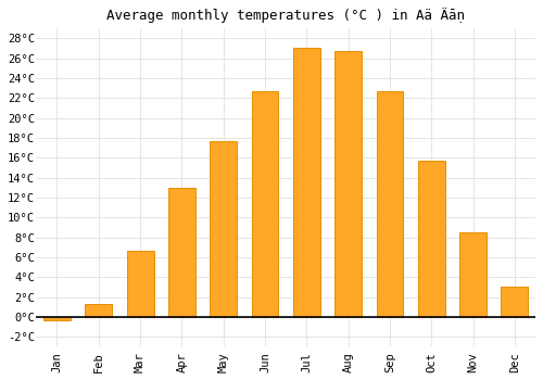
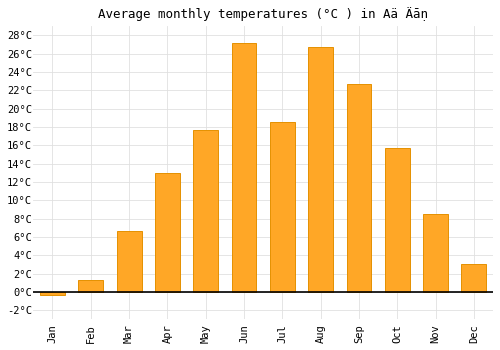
Jun: 22.7°C -> 27.2°C
Jul: 27.1°C -> 18.6°C
